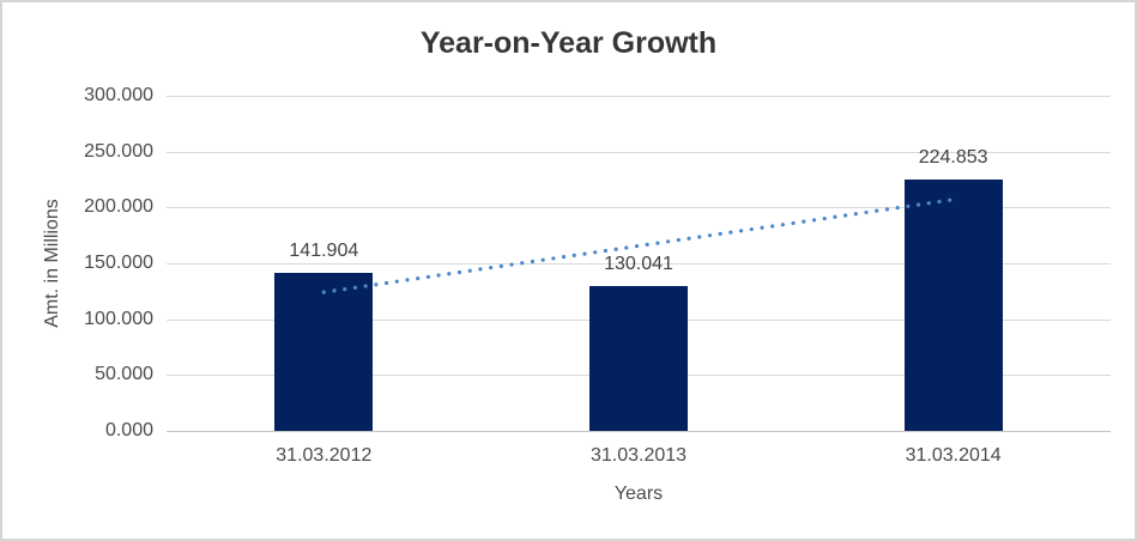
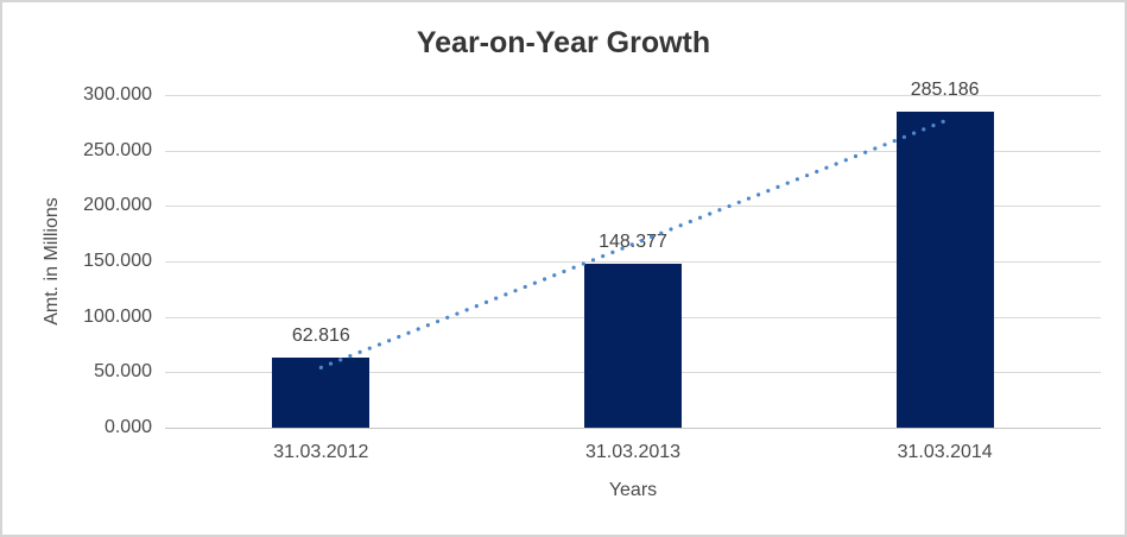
31.03.2012: 141.904 -> 62.816
31.03.2013: 130.041 -> 148.377
31.03.2014: 224.853 -> 285.186
